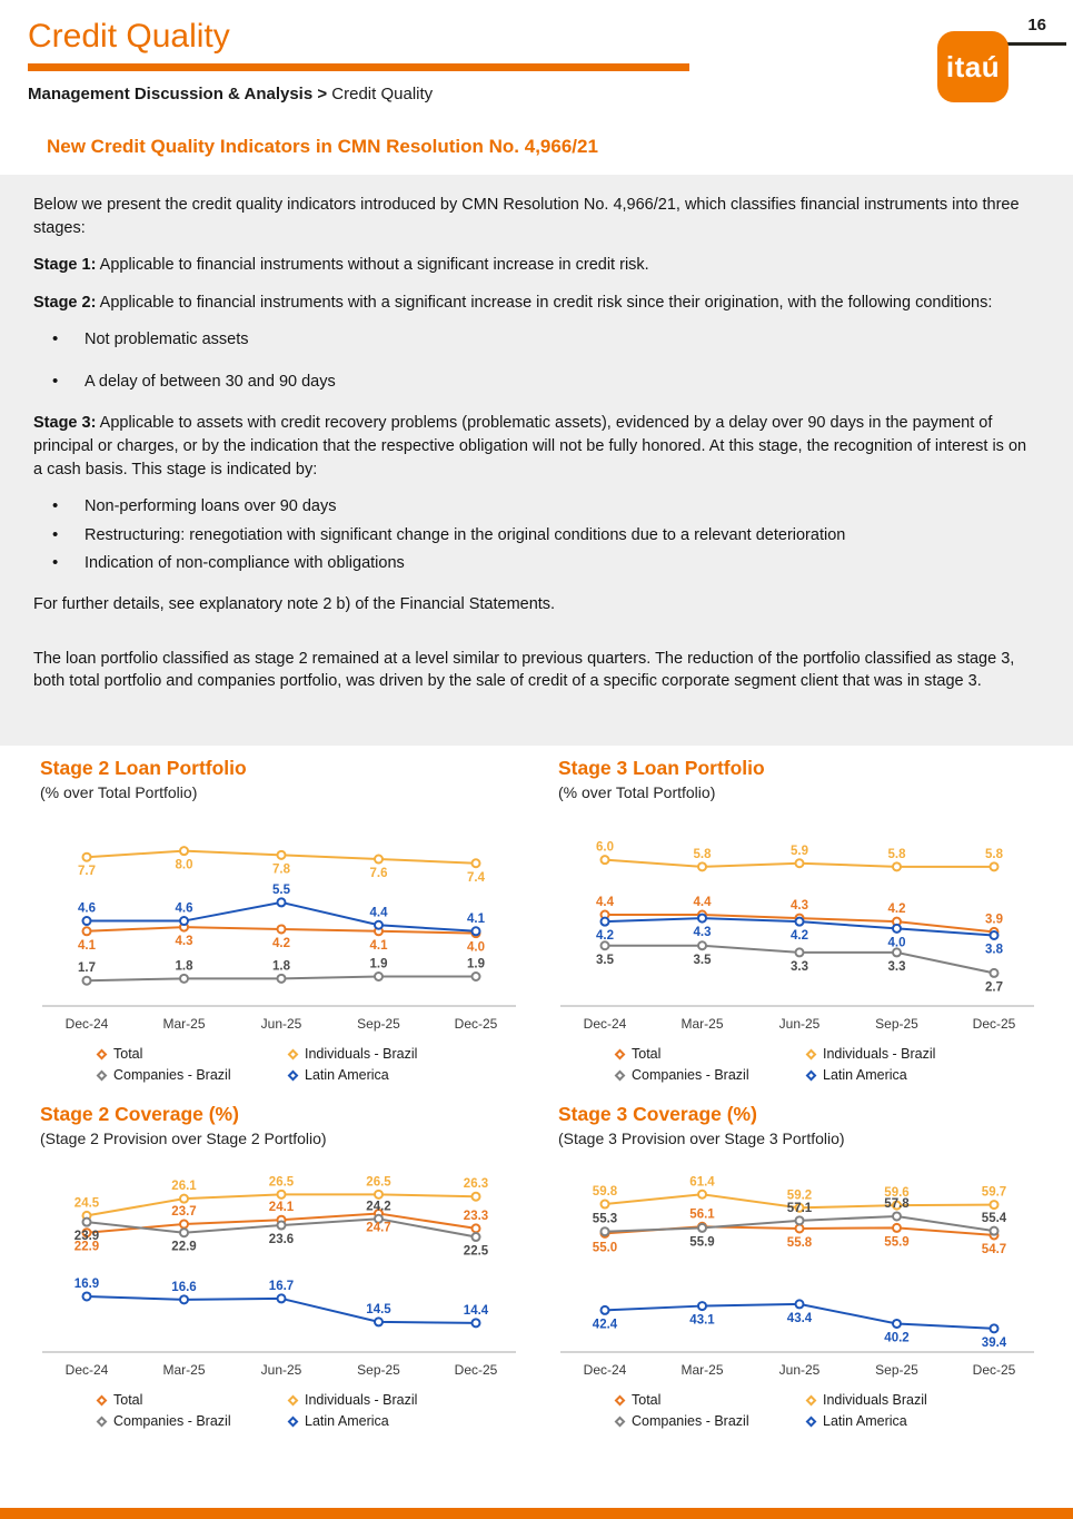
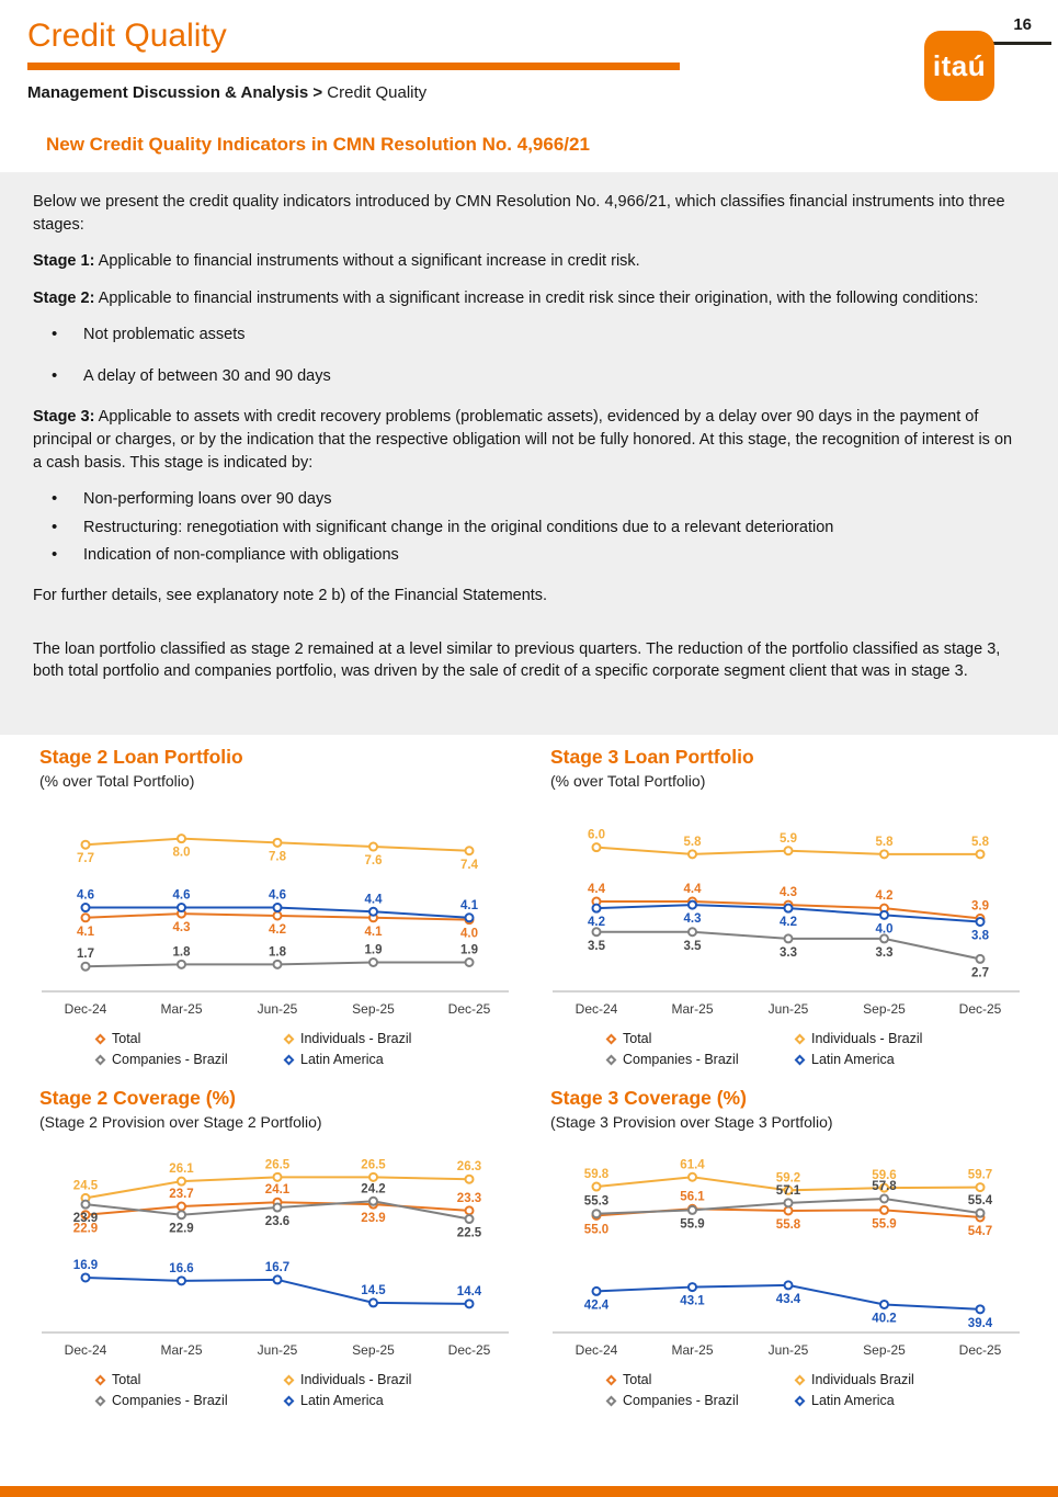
Stage 2 Loan Portfolio/Latin America/Jun-25: 5.5 -> 4.6
Stage 2 Coverage (%)/Total/Sep-25: 24.7 -> 23.9
